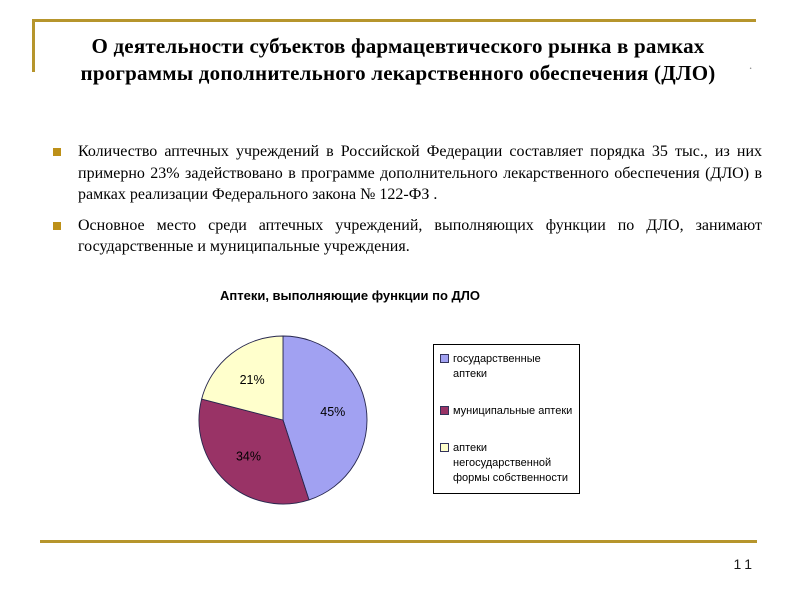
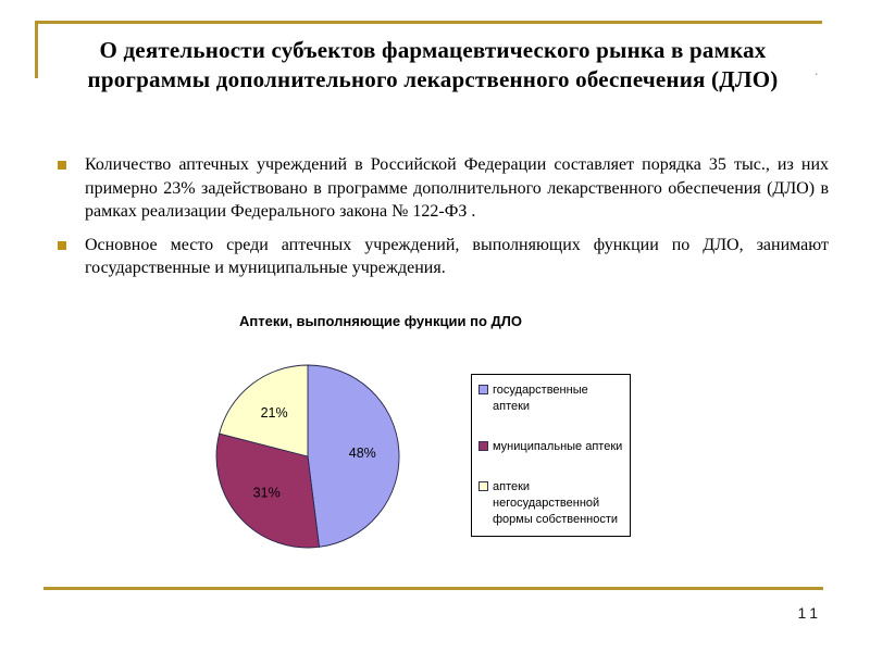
государственные аптеки: 45% -> 48%
муниципальные аптеки: 34% -> 31%
